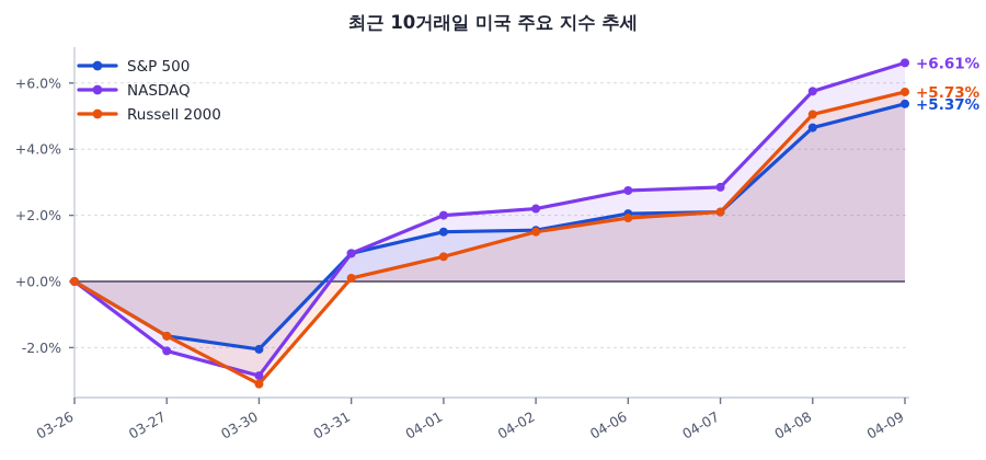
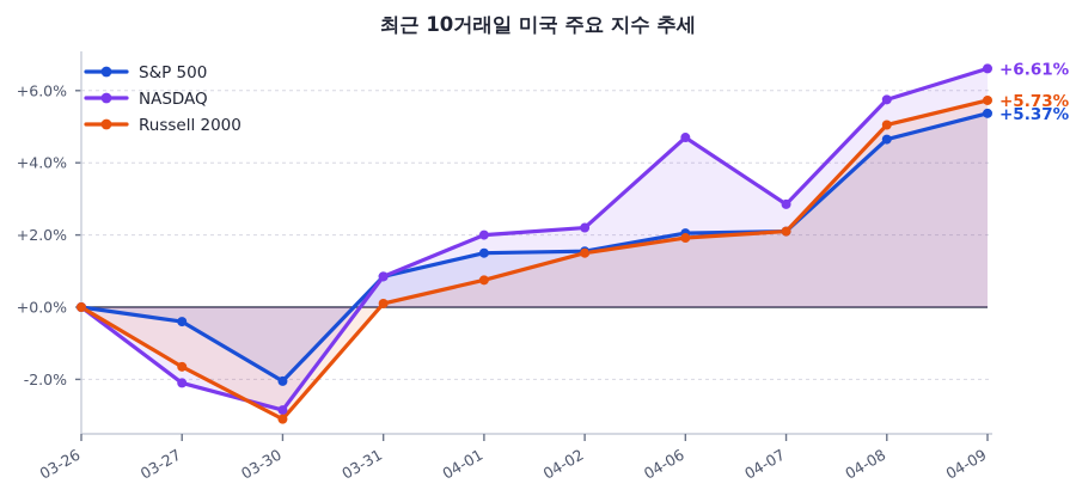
S&P 500/03-27: -1.6% -> -0.4%
NASDAQ/04-06: 2.8% -> 4.7%
